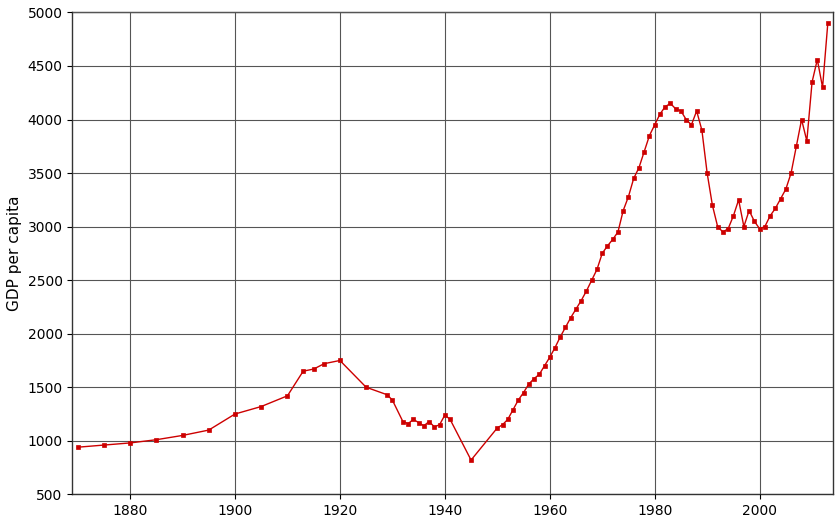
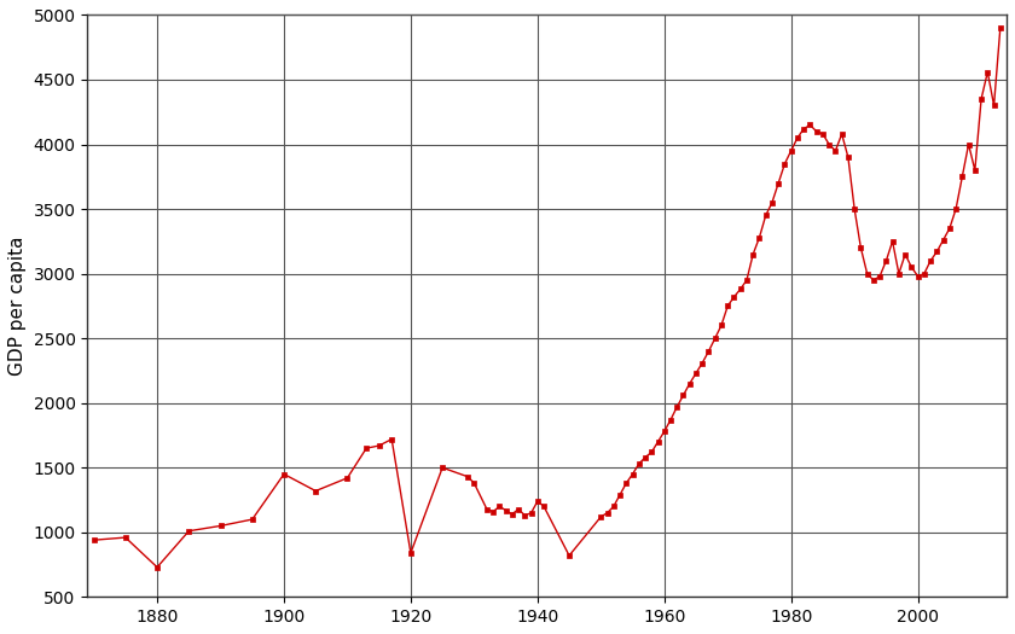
1880: 980 -> 730
1900: 1250 -> 1450
1920: 1750 -> 840
